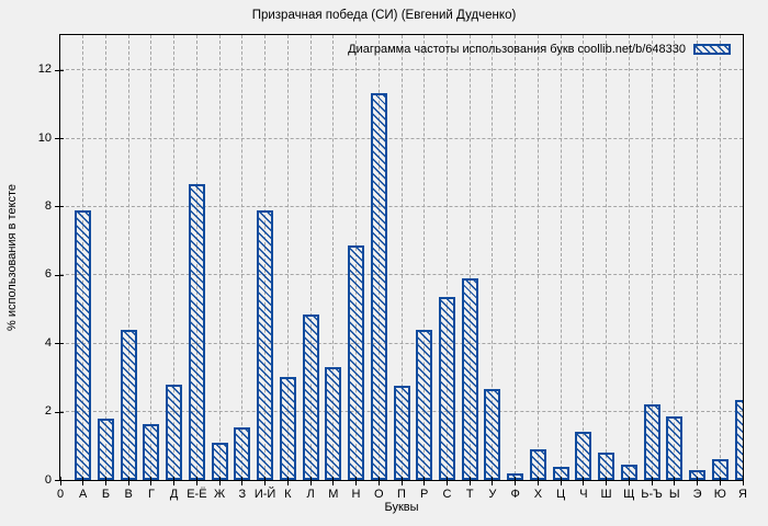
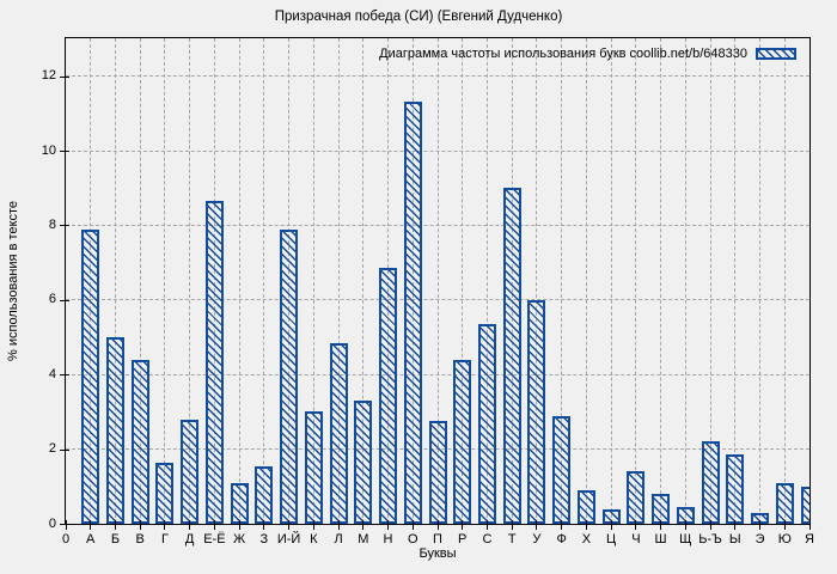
Б: 1.8 -> 5.0
Т: 5.9 -> 9.0
У: 2.6 -> 6.0
Ф: 0.2 -> 2.9
Ю: 0.6 -> 1.1
Я: 2.4 -> 1.0
